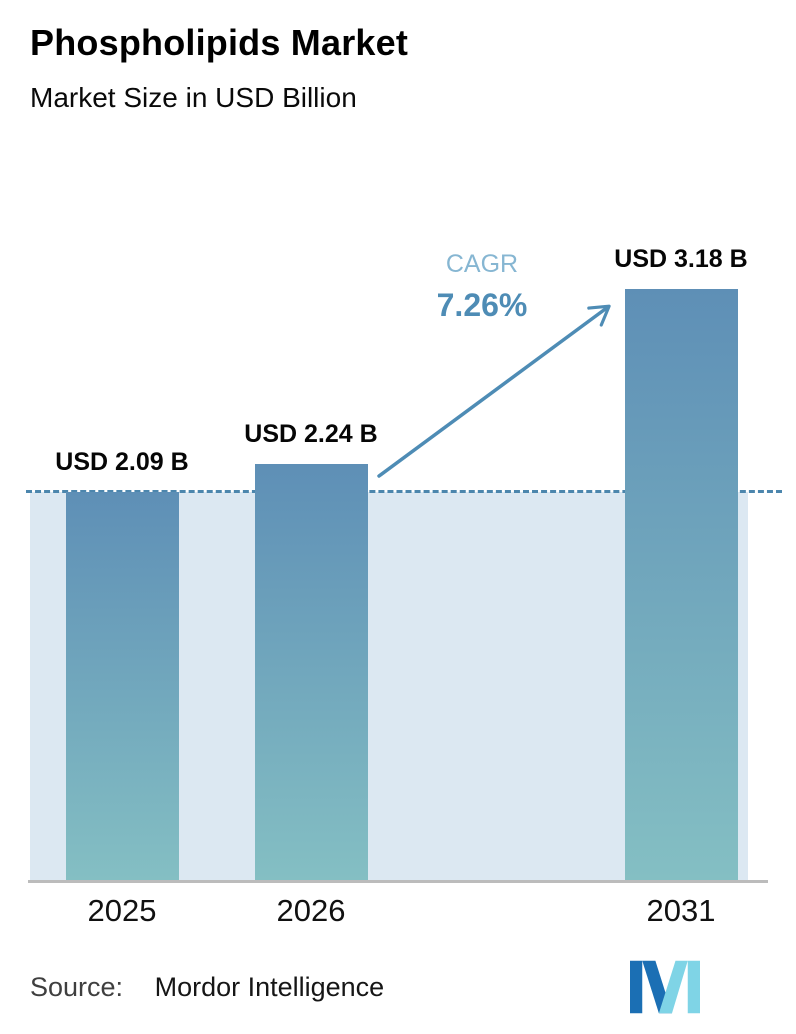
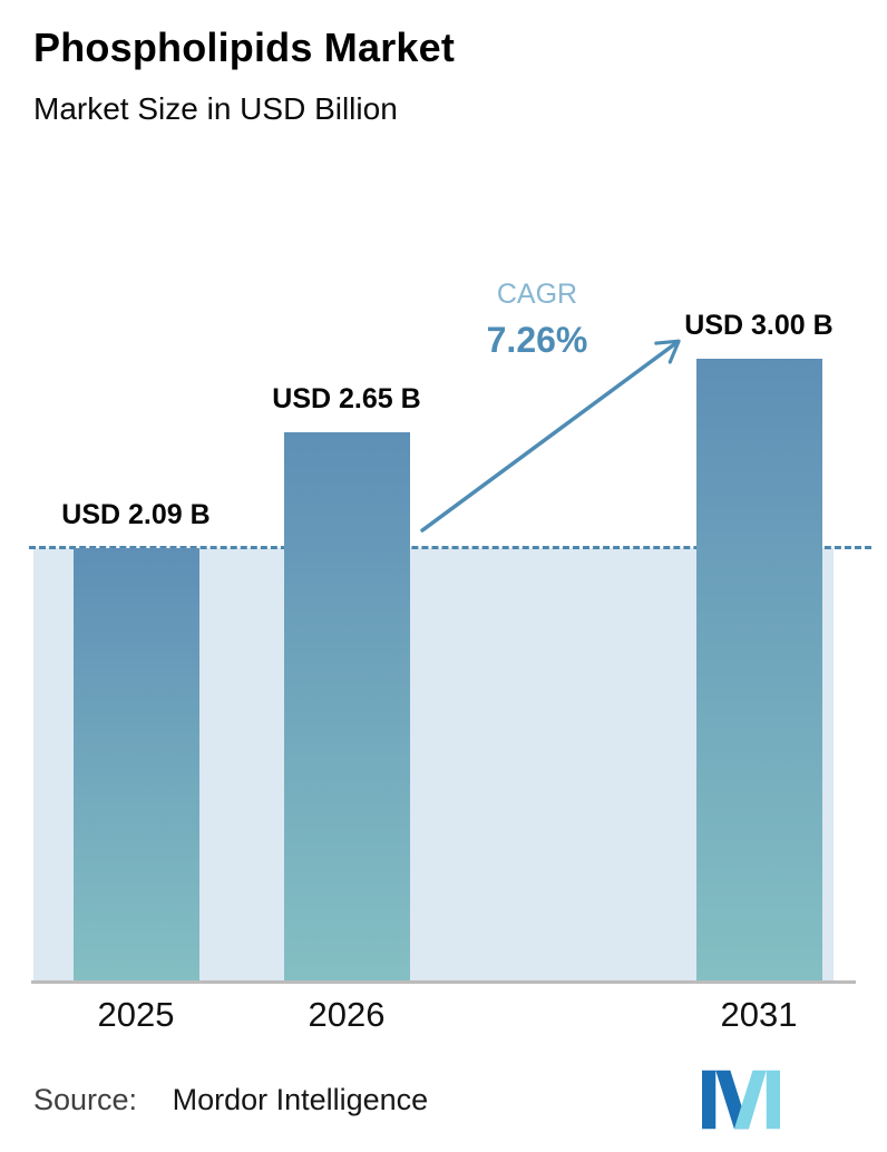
2026: 2.24 -> 2.65
2031: 3.18 -> 3.00
